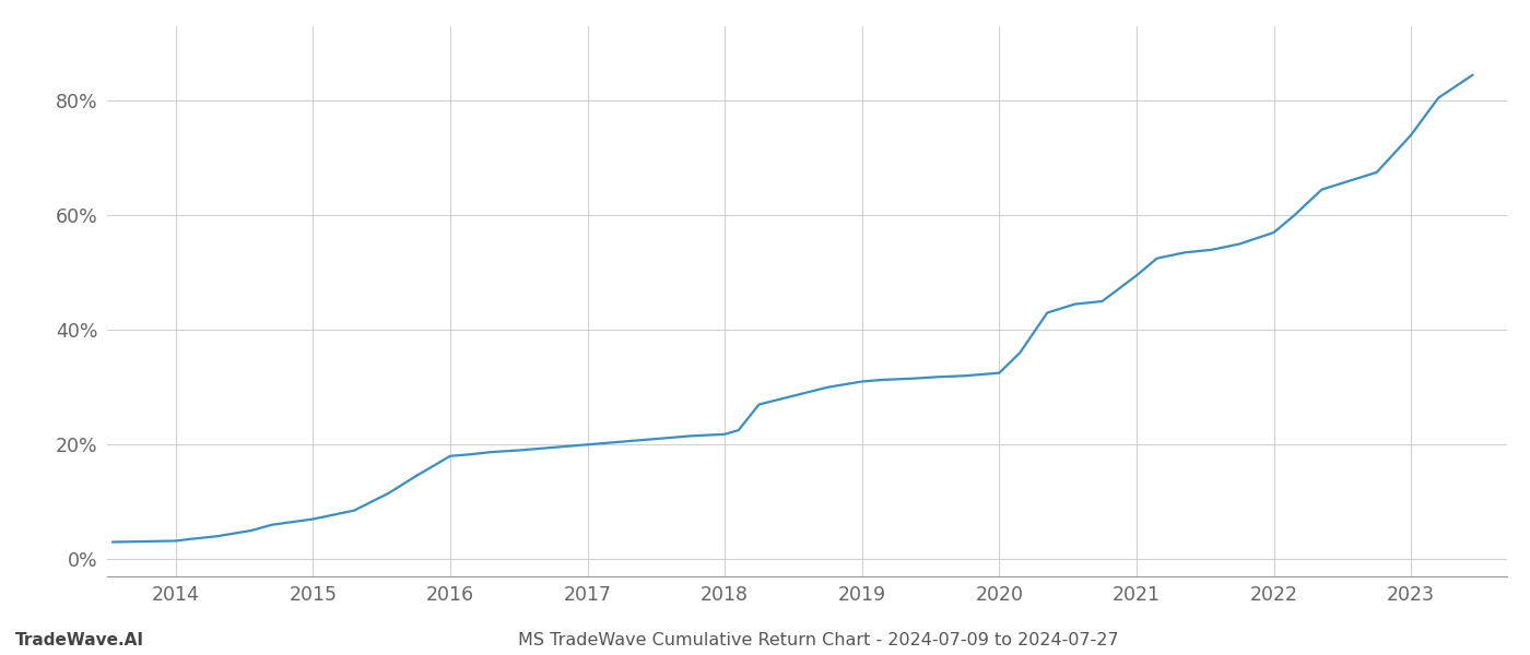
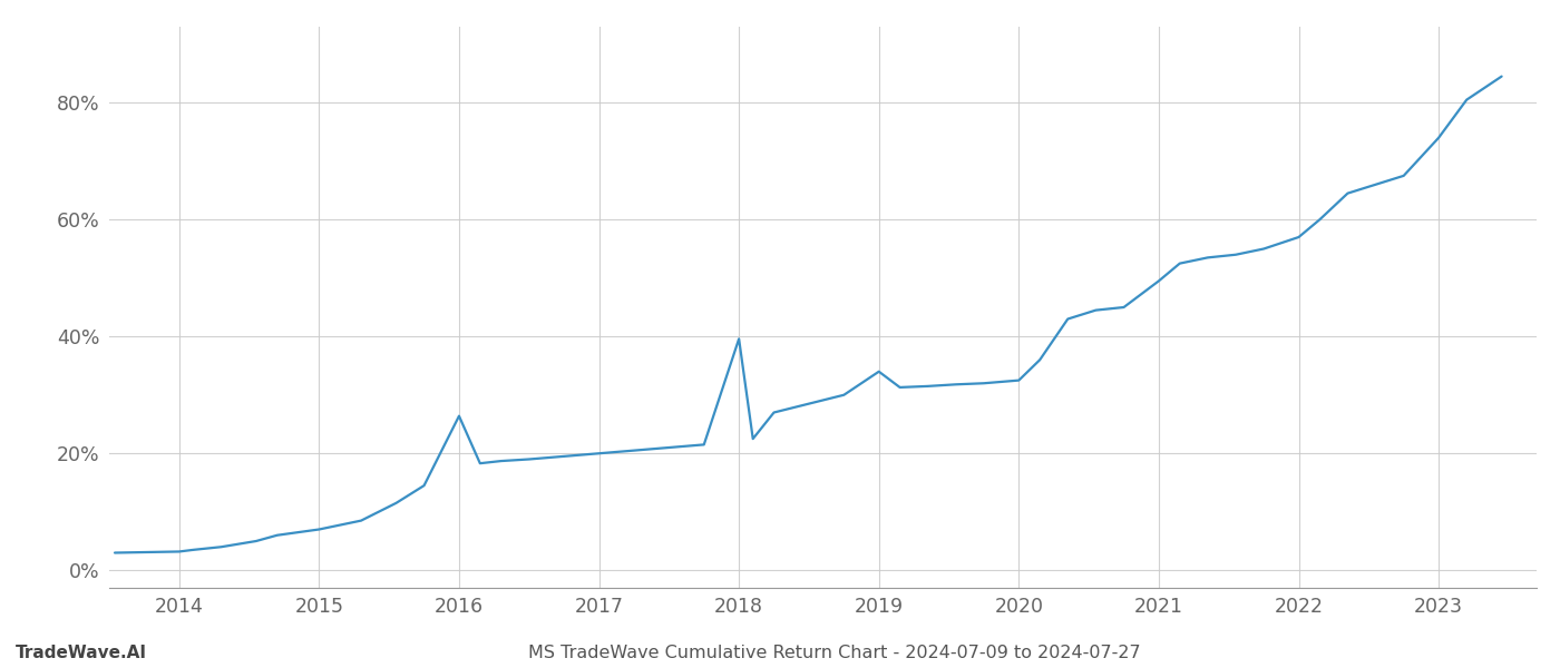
2016: 18.0% -> 26.4%
2018: 21.8% -> 39.6%
2019: 31.0% -> 34.0%
